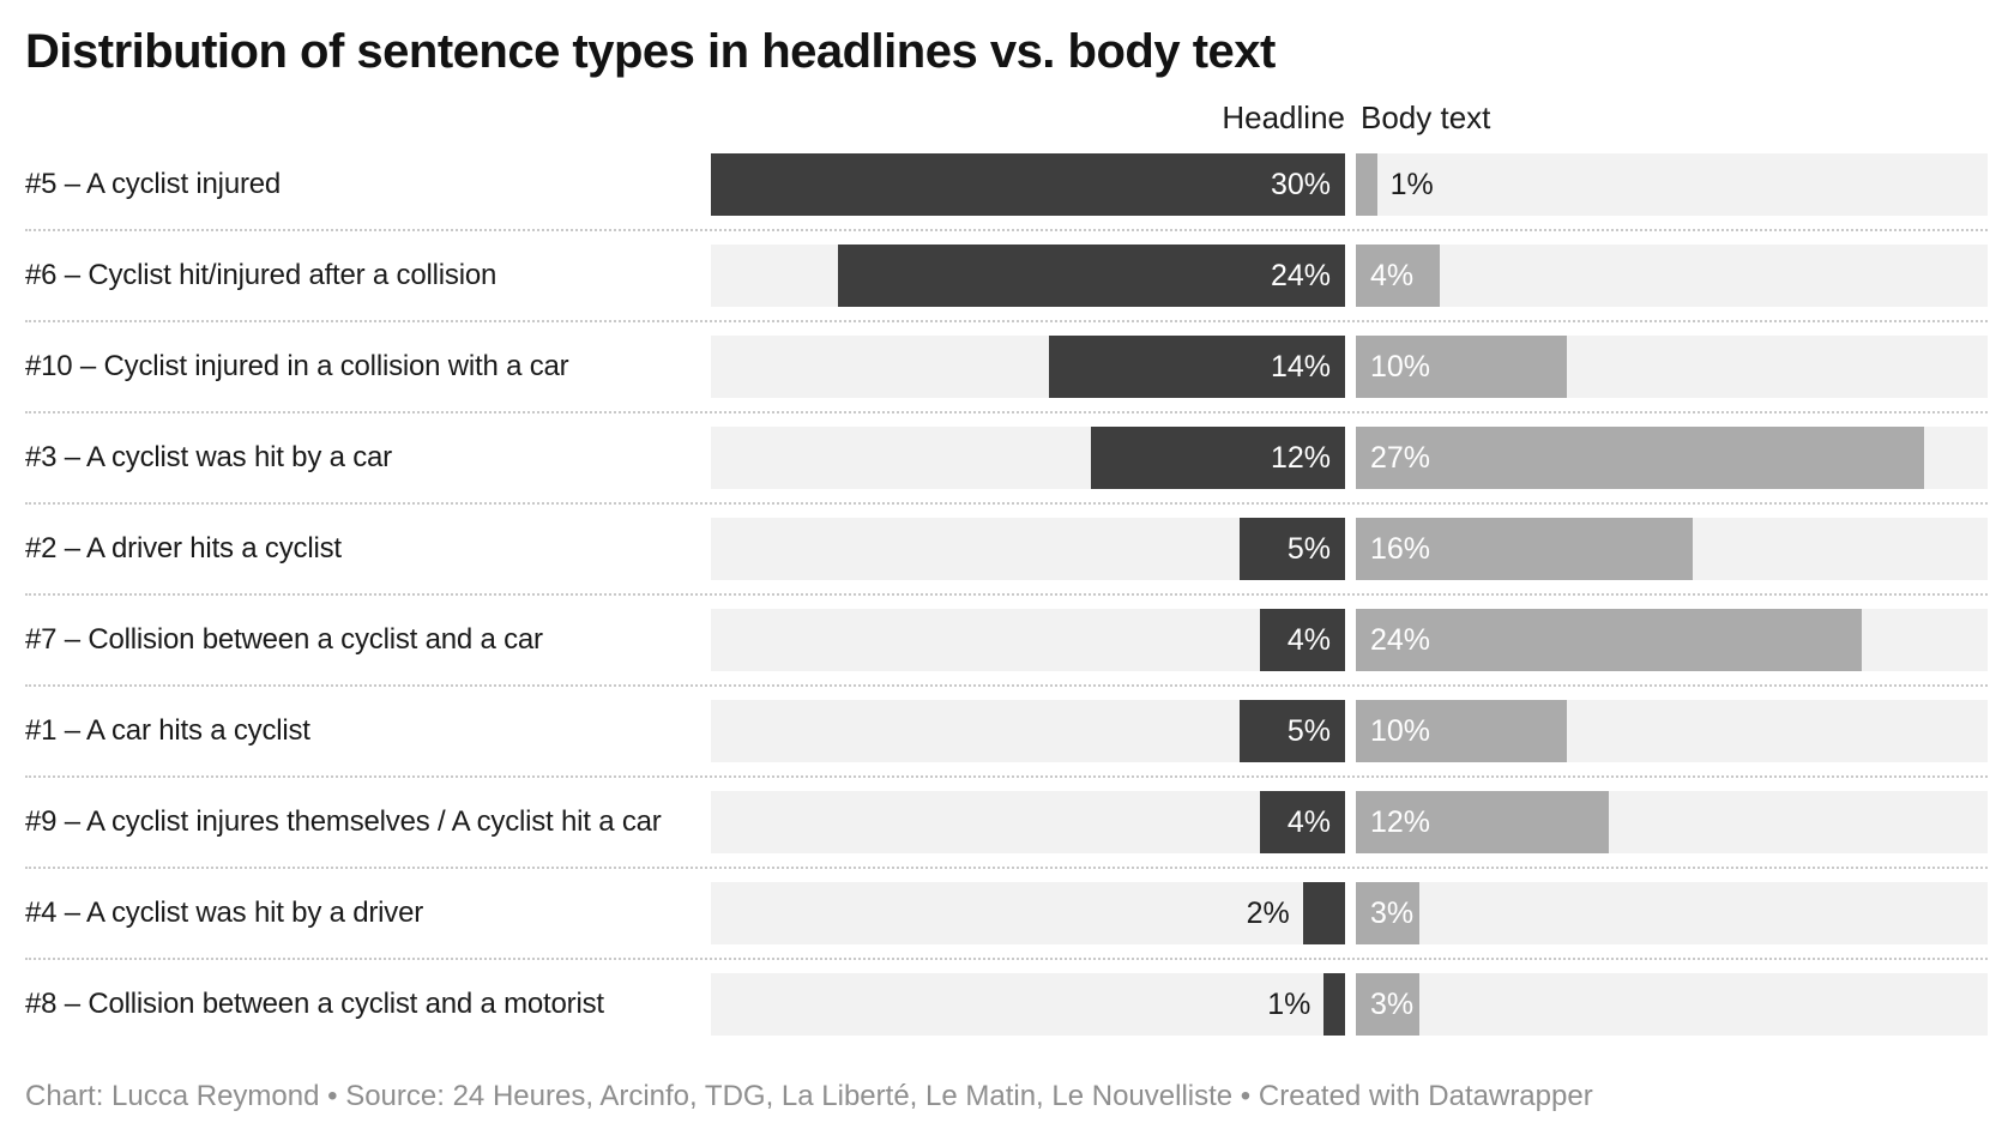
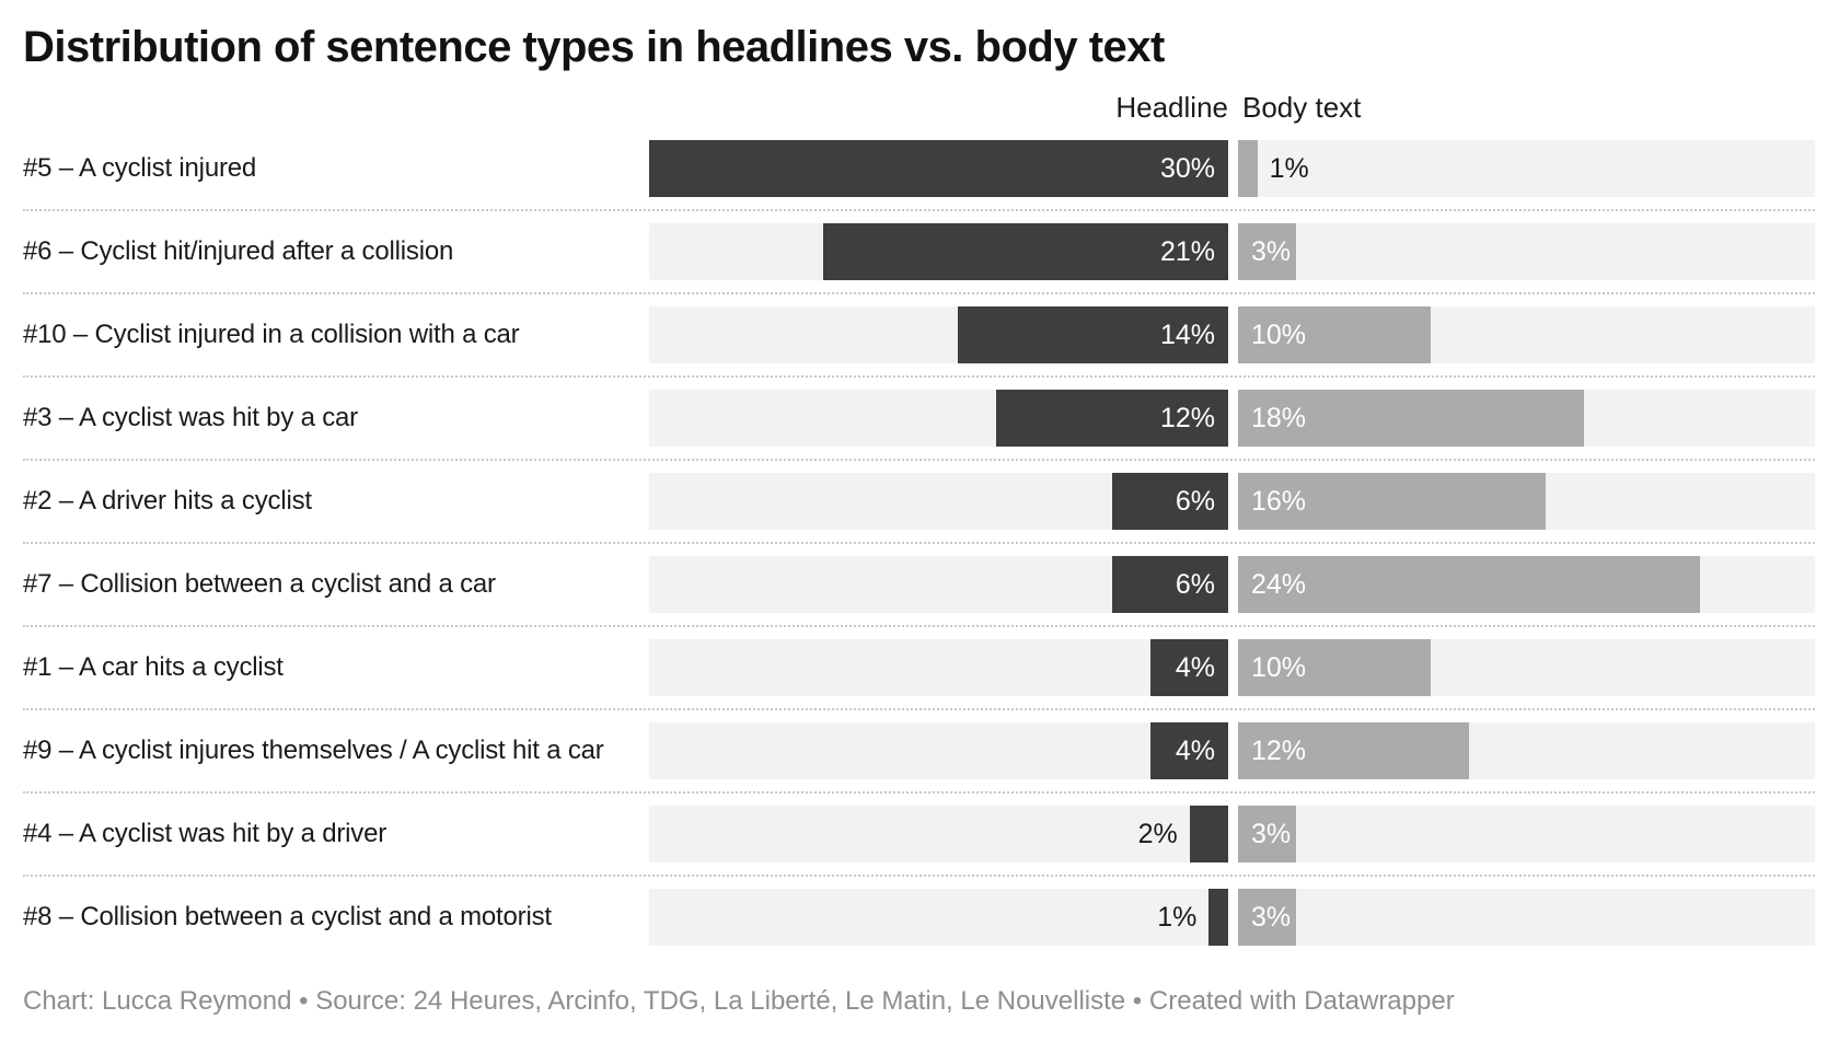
Headline/#6 – Cyclist hit/injured after a collision: 24% -> 21%
Body text/#6 – Cyclist hit/injured after a collision: 4% -> 3%
Body text/#3 – A cyclist was hit by a car: 27% -> 18%
Headline/#2 – A driver hits a cyclist: 5% -> 6%
Headline/#7 – Collision between a cyclist and a car: 4% -> 6%
Headline/#1 – A car hits a cyclist: 5% -> 4%
